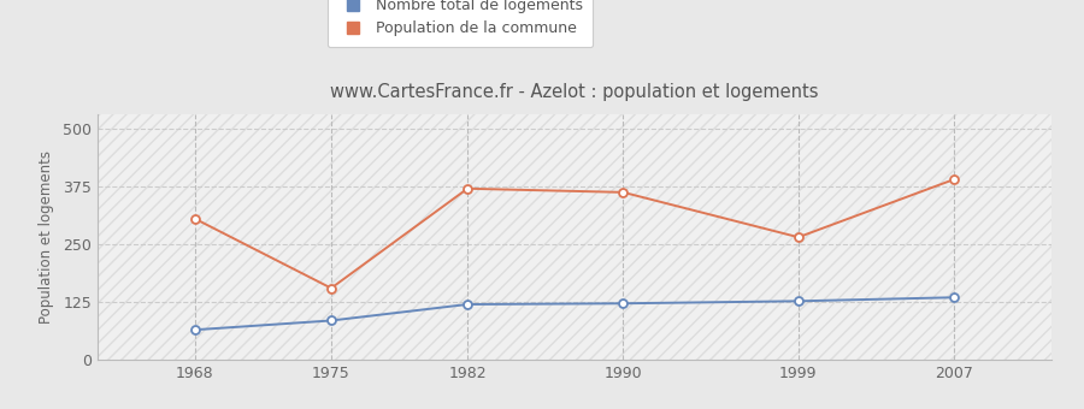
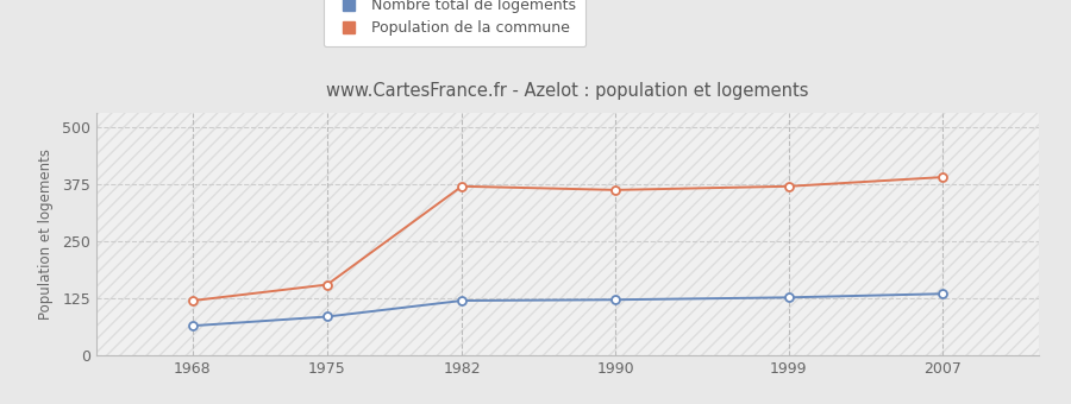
Population de la commune/1968: 305 -> 120
Population de la commune/1999: 265 -> 370
